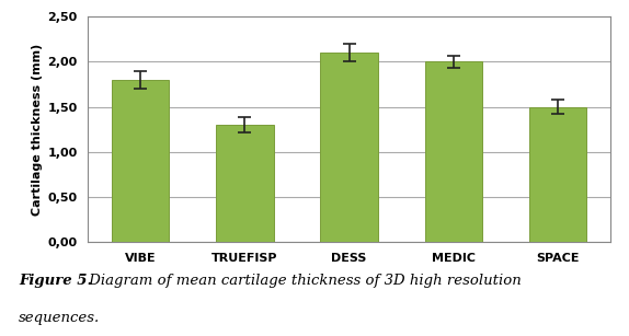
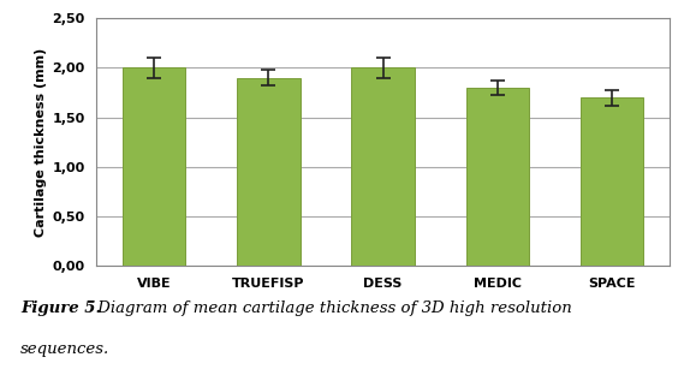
VIBE: 1,8 -> 2,0
TRUEFISP: 1,3 -> 1,9
DESS: 2,1 -> 2,0
MEDIC: 2,0 -> 1,8
SPACE: 1,5 -> 1,7
